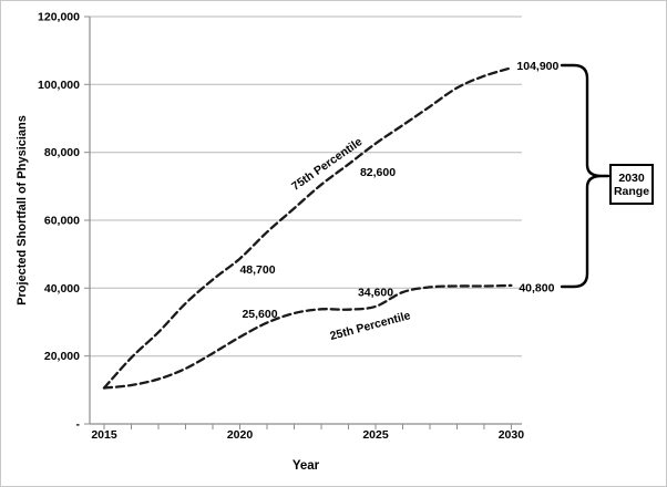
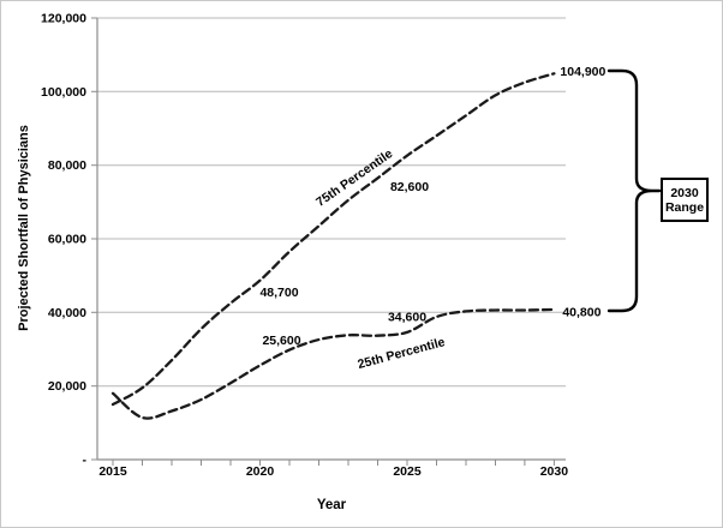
75th Percentile/2015: 11000 -> 15000
25th Percentile/2015: 11000 -> 18000
